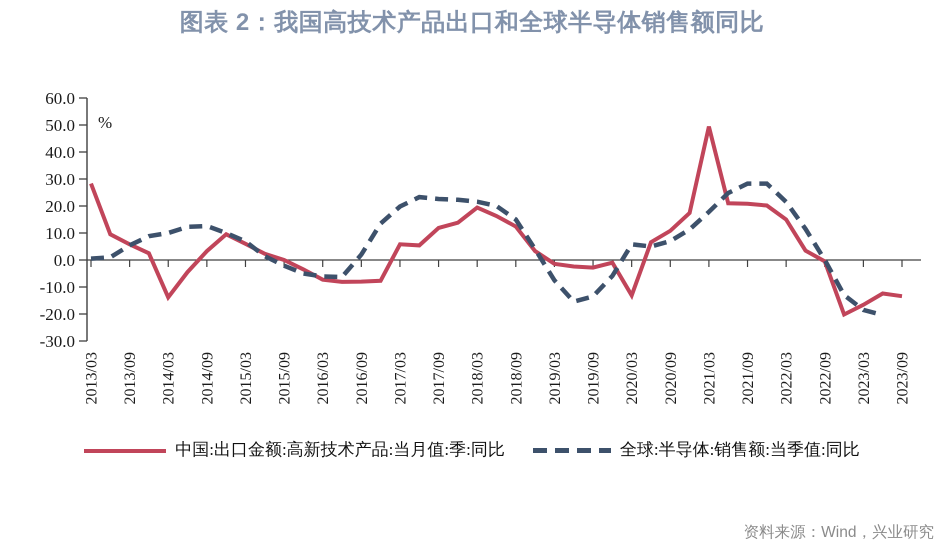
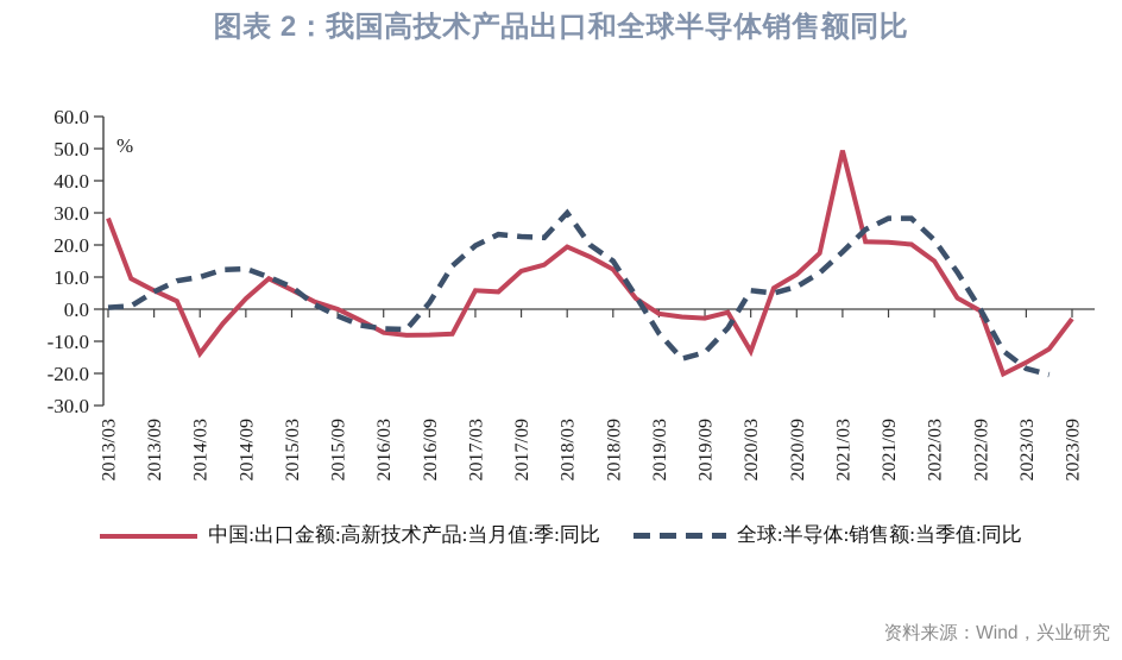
全球:半导体:销售额:当季值:同比/2018/03: 22 -> 30
中国:出口金额:高新技术产品:当月值:季:同比/2023/09: -13 -> -3
